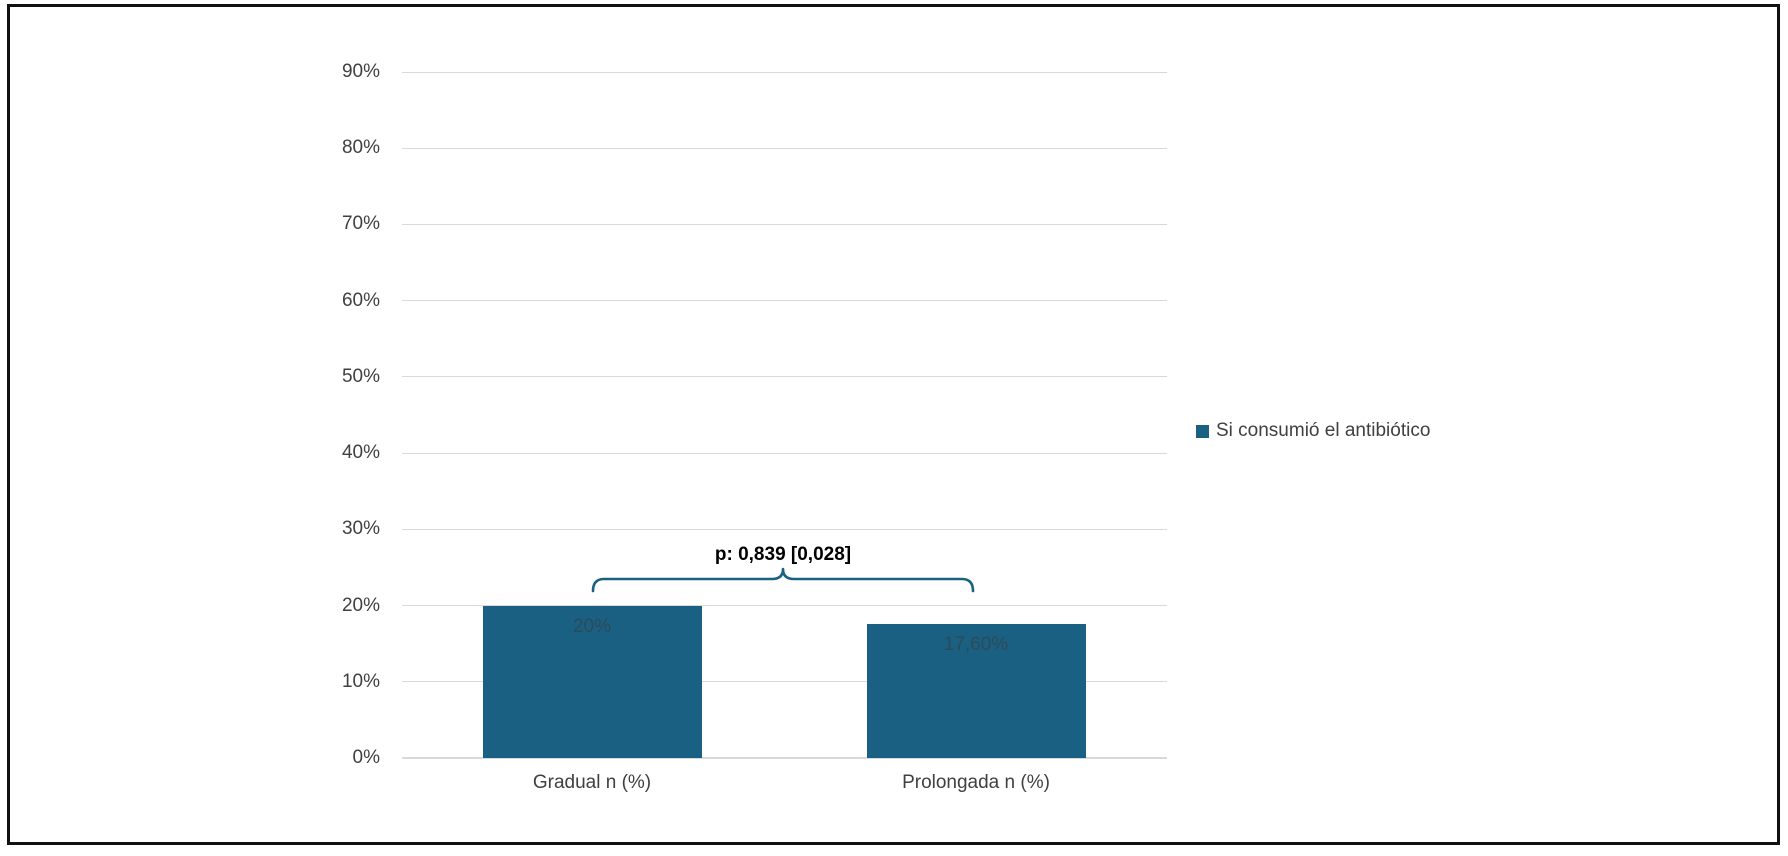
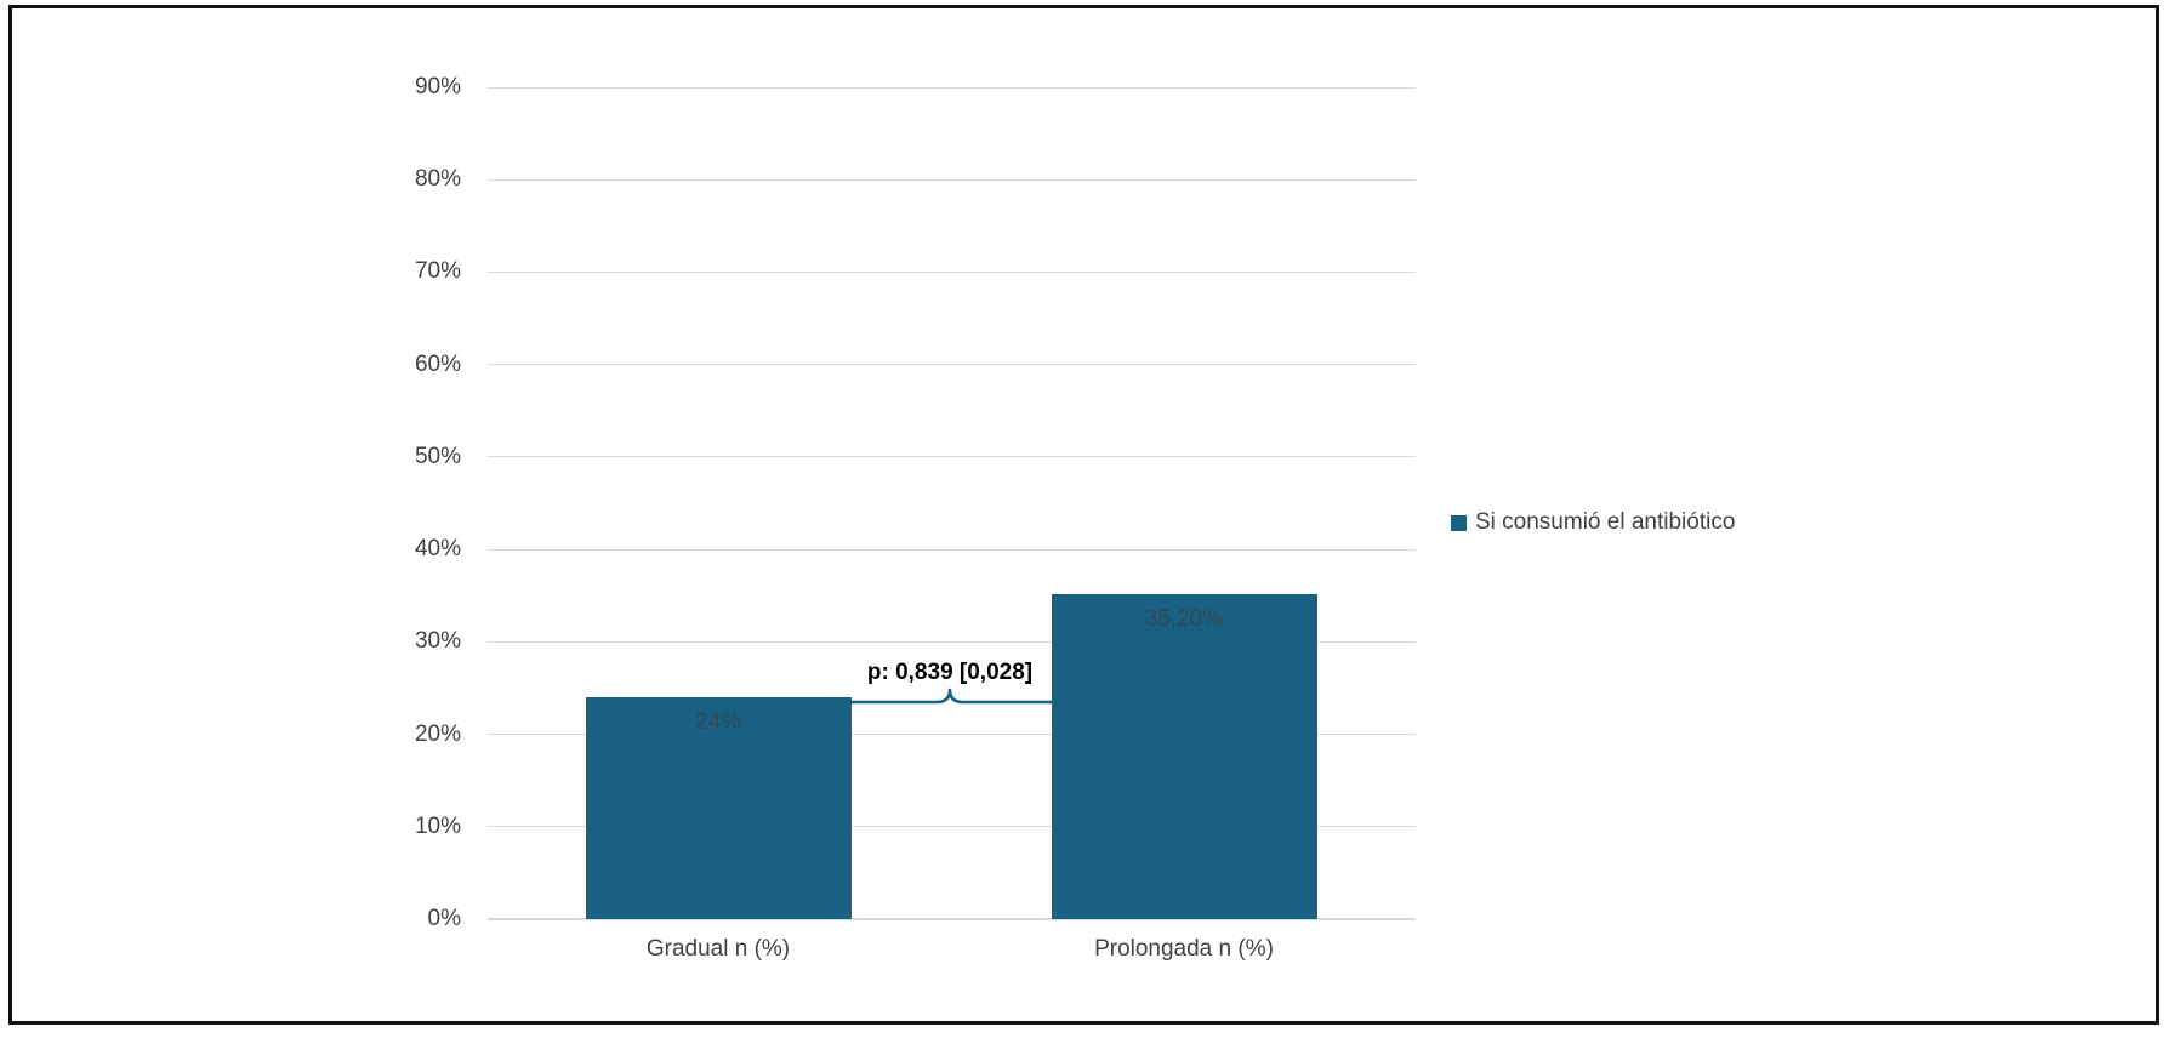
Gradual n (%): 20% -> 24%
Prolongada n (%): 17,60% -> 35,20%
